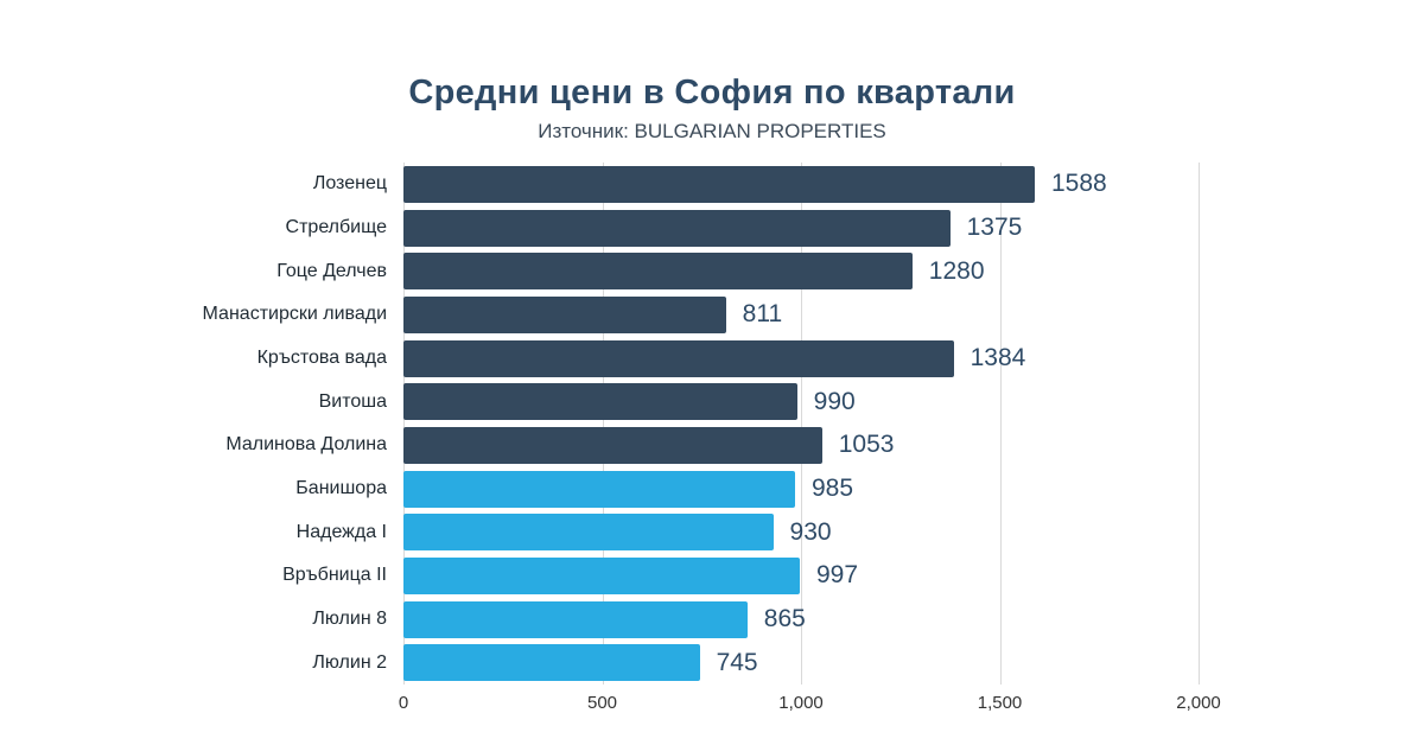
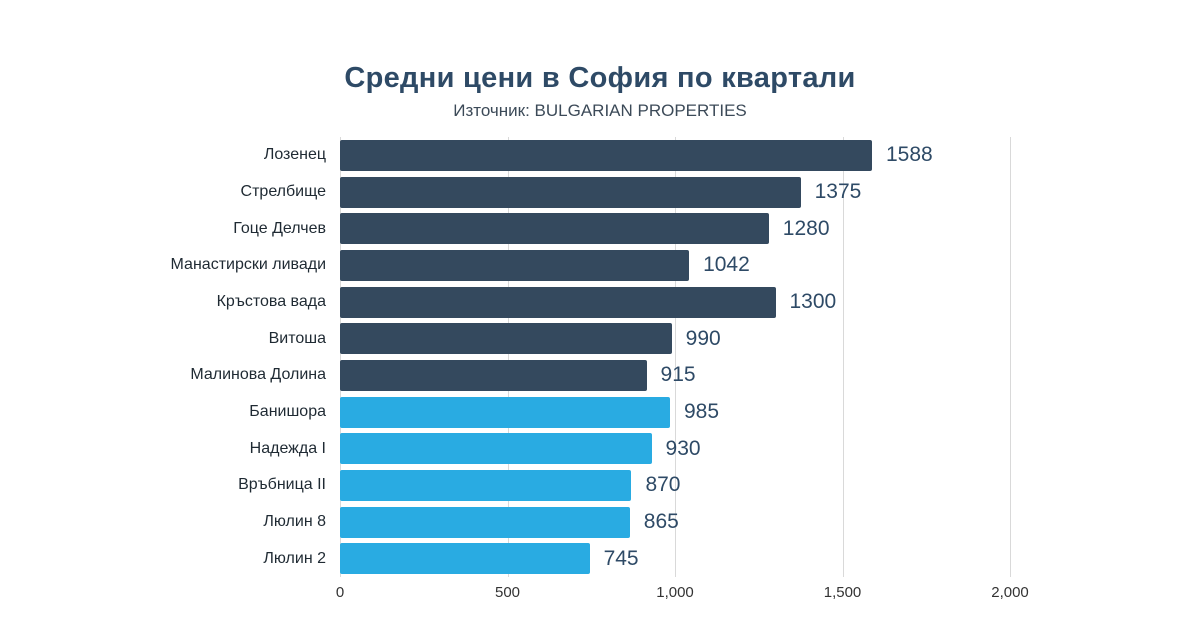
Манастирски ливади: 811 -> 1042
Кръстова вада: 1384 -> 1300
Малинова Долина: 1053 -> 915
Връбница II: 997 -> 870
